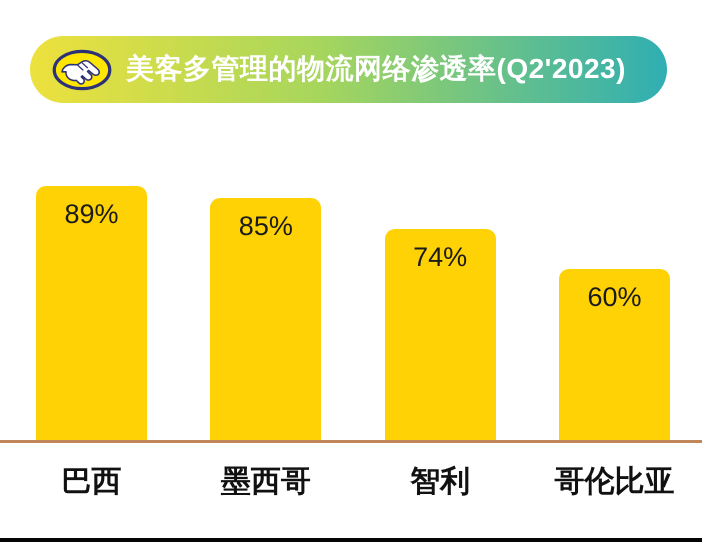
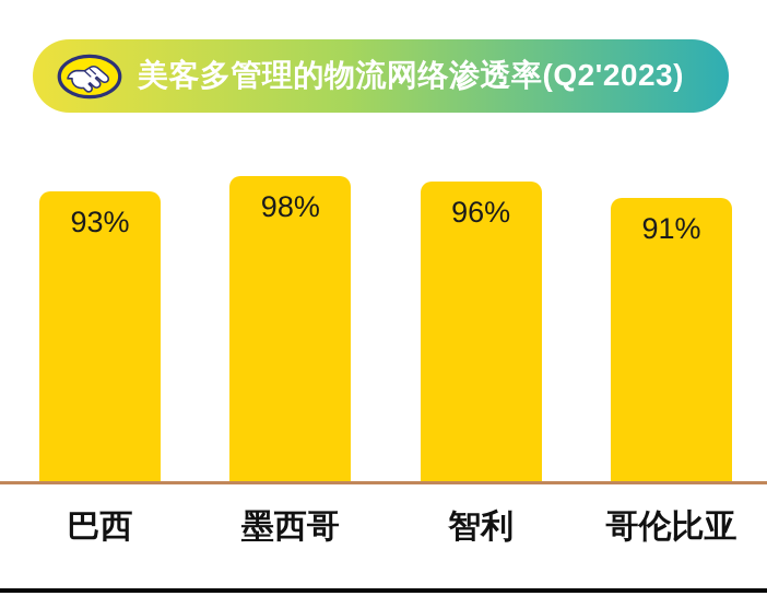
巴西: 89% -> 93%
墨西哥: 85% -> 98%
智利: 74% -> 96%
哥伦比亚: 60% -> 91%
